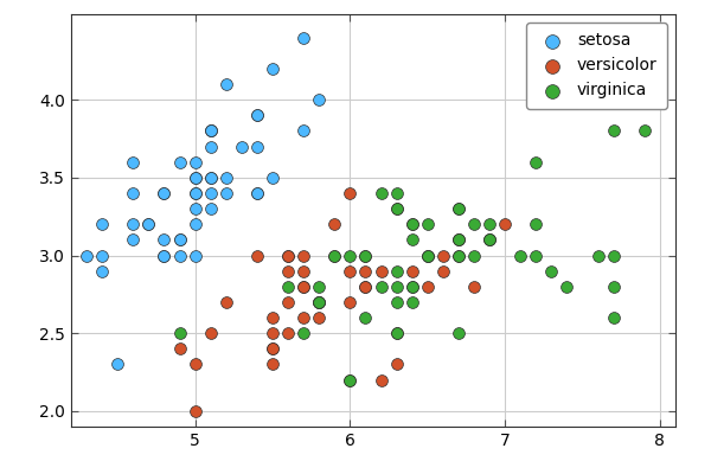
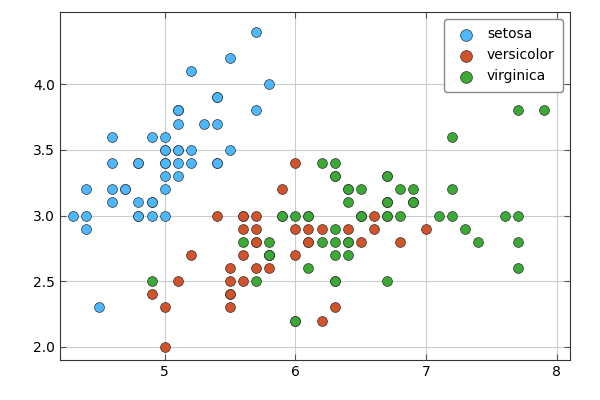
versicolor/7: 3.2 -> 2.9
